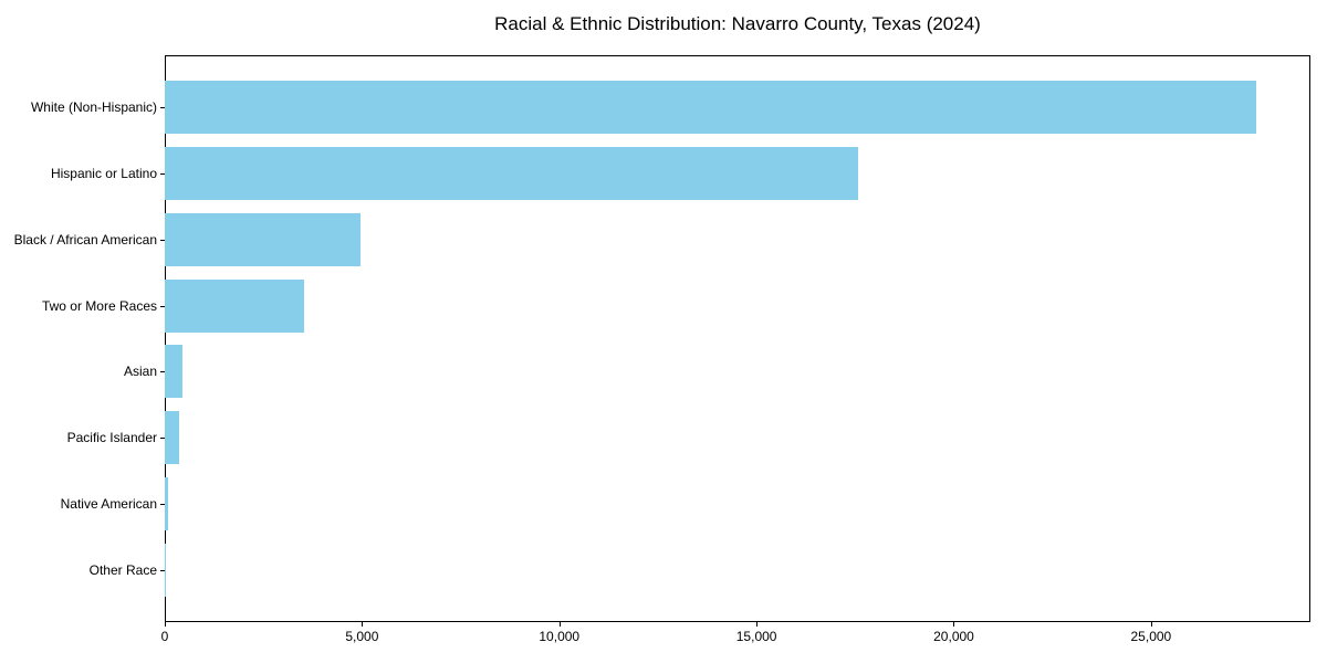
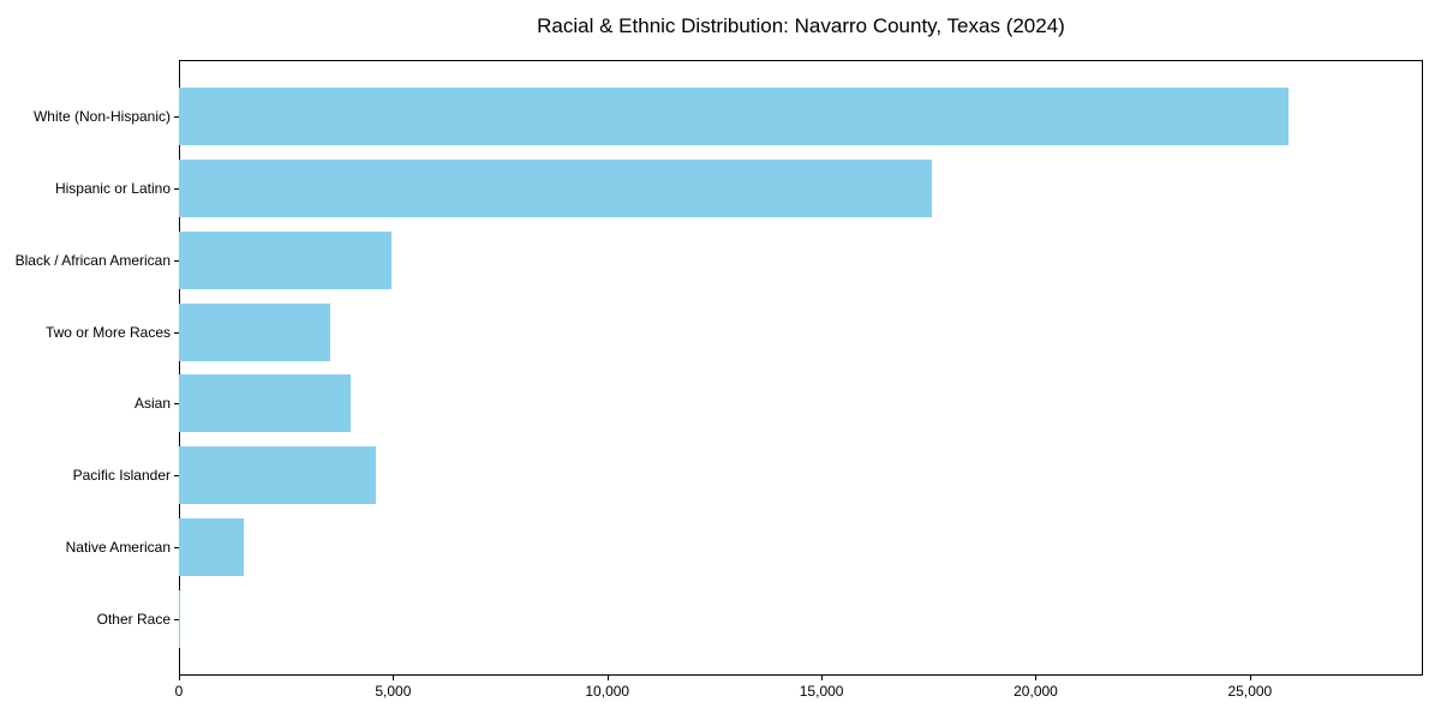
White (Non-Hispanic): 27700 -> 25900
Asian: 400 -> 4000
Pacific Islander: 400 -> 4600
Native American: 100 -> 1500
